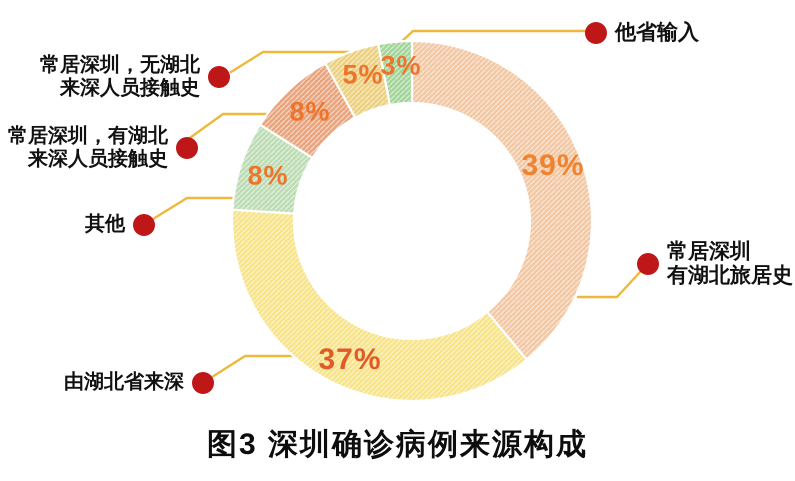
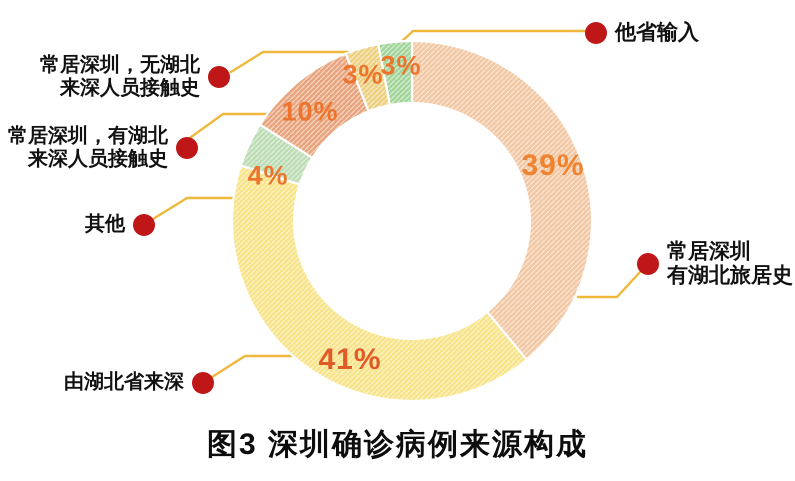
由湖北省来深: 37% -> 41%
其他: 8% -> 4%
常居深圳，有湖北来深人员接触史: 8% -> 10%
常居深圳，无湖北来深人员接触史: 5% -> 3%
